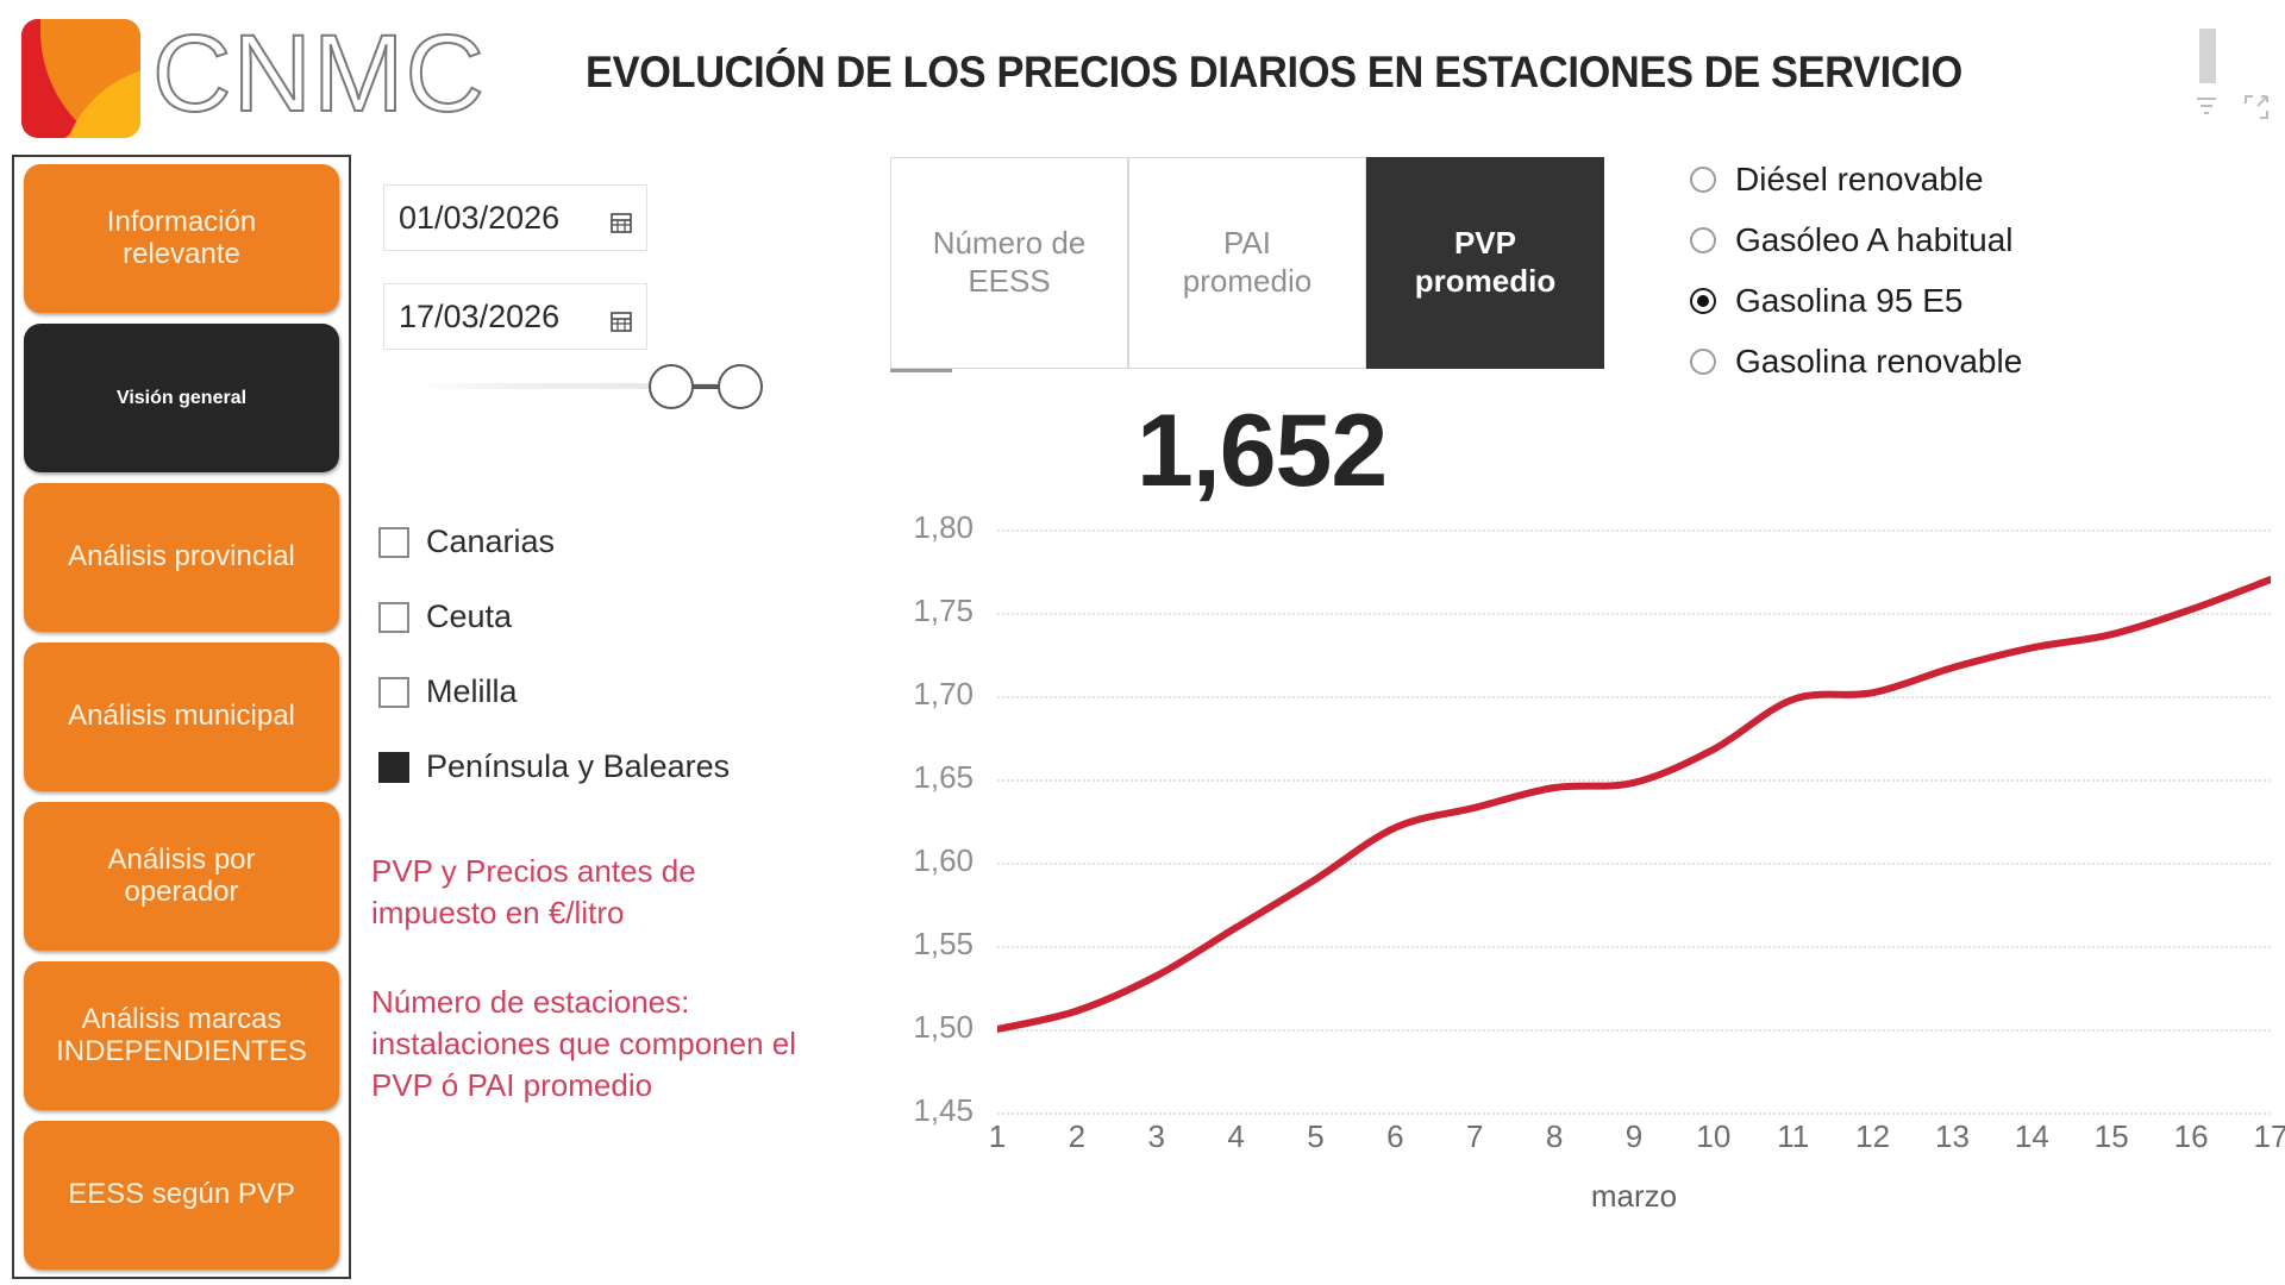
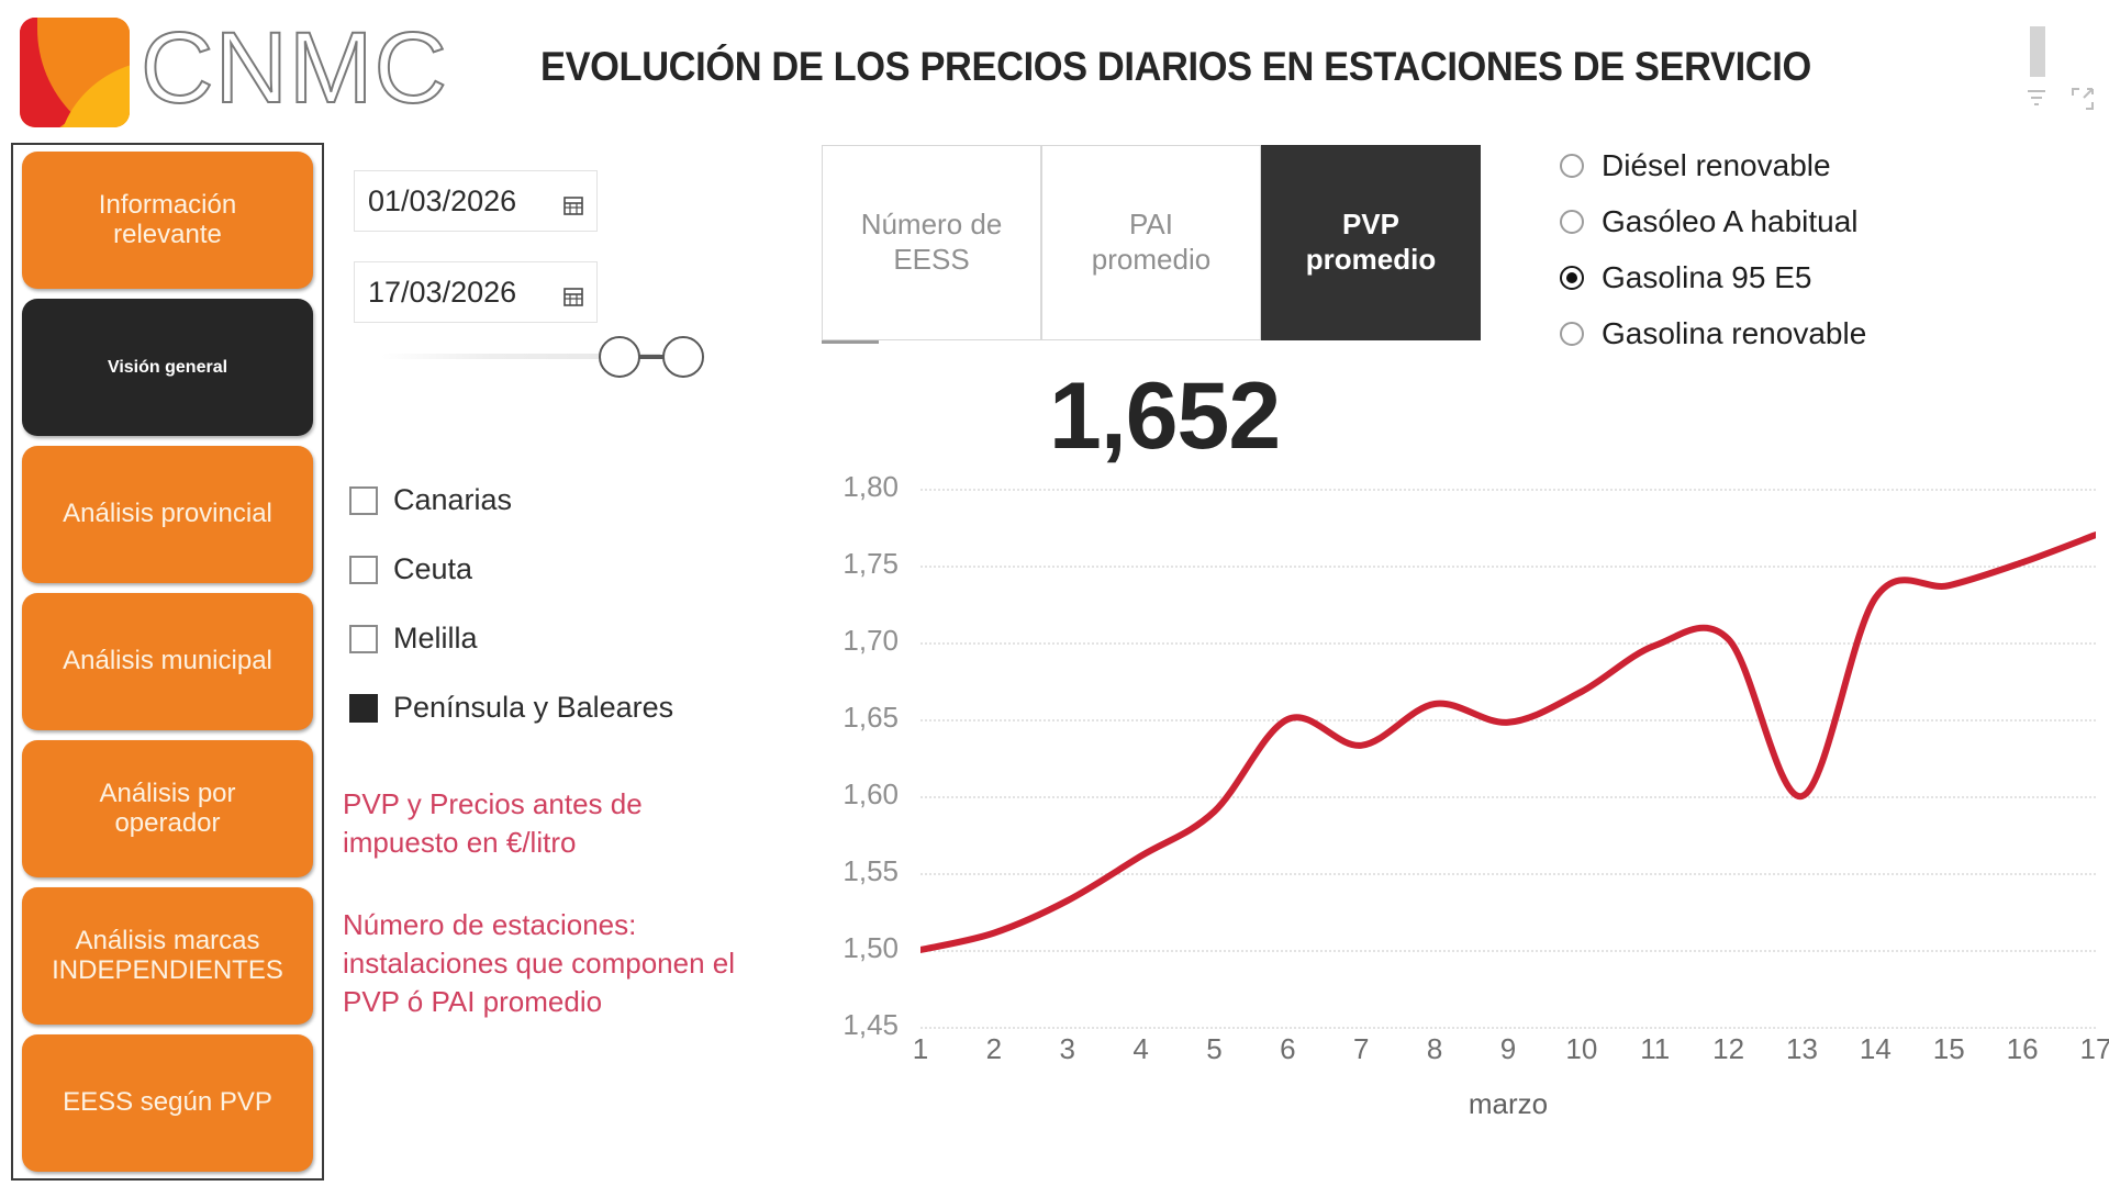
6: 1,62 -> 1,65
8: 1,65 -> 1,66
13: 1,72 -> 1,60
